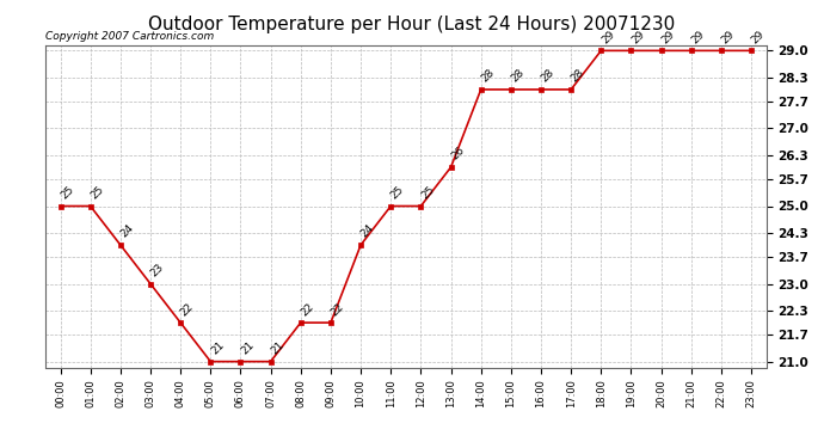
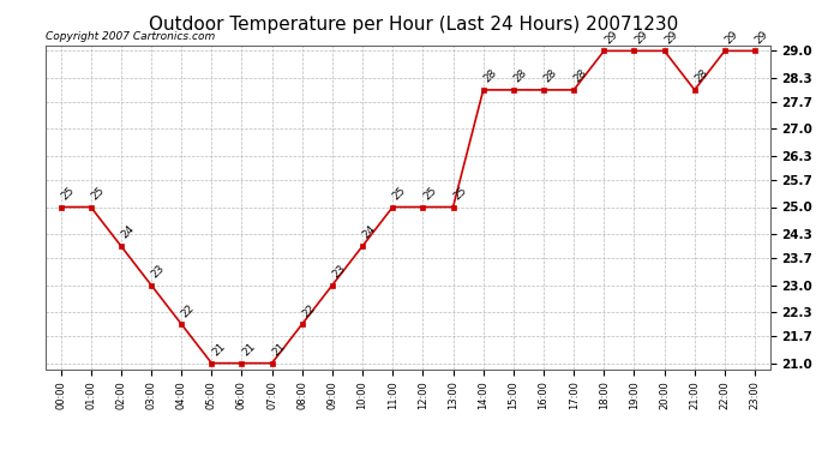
09:00: 22 -> 23
13:00: 26 -> 25
21:00: 29 -> 28
